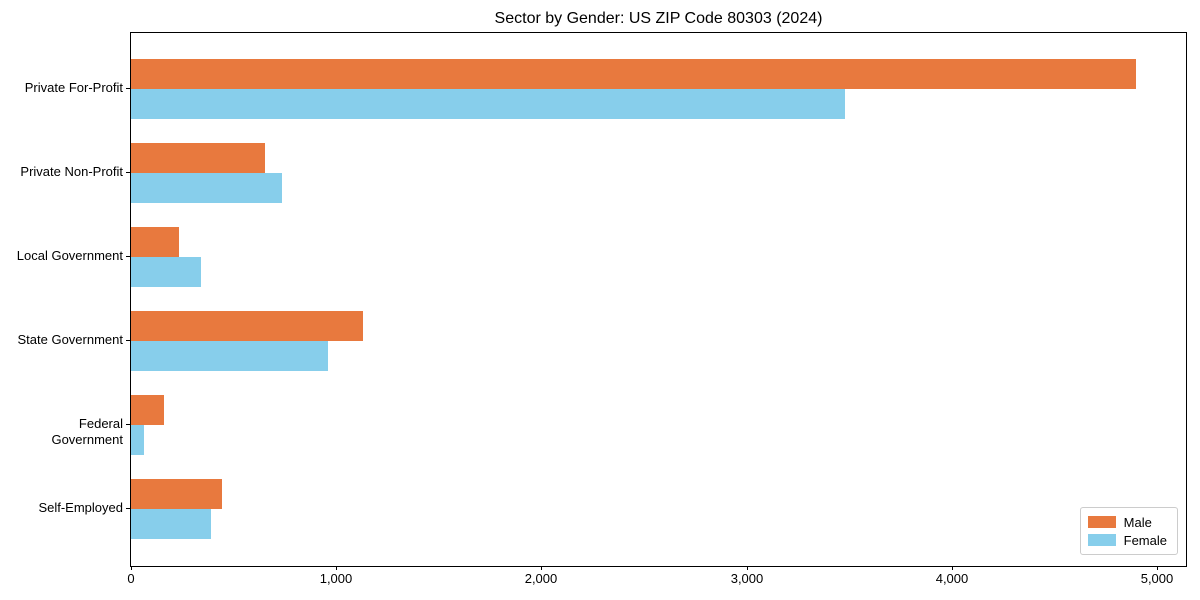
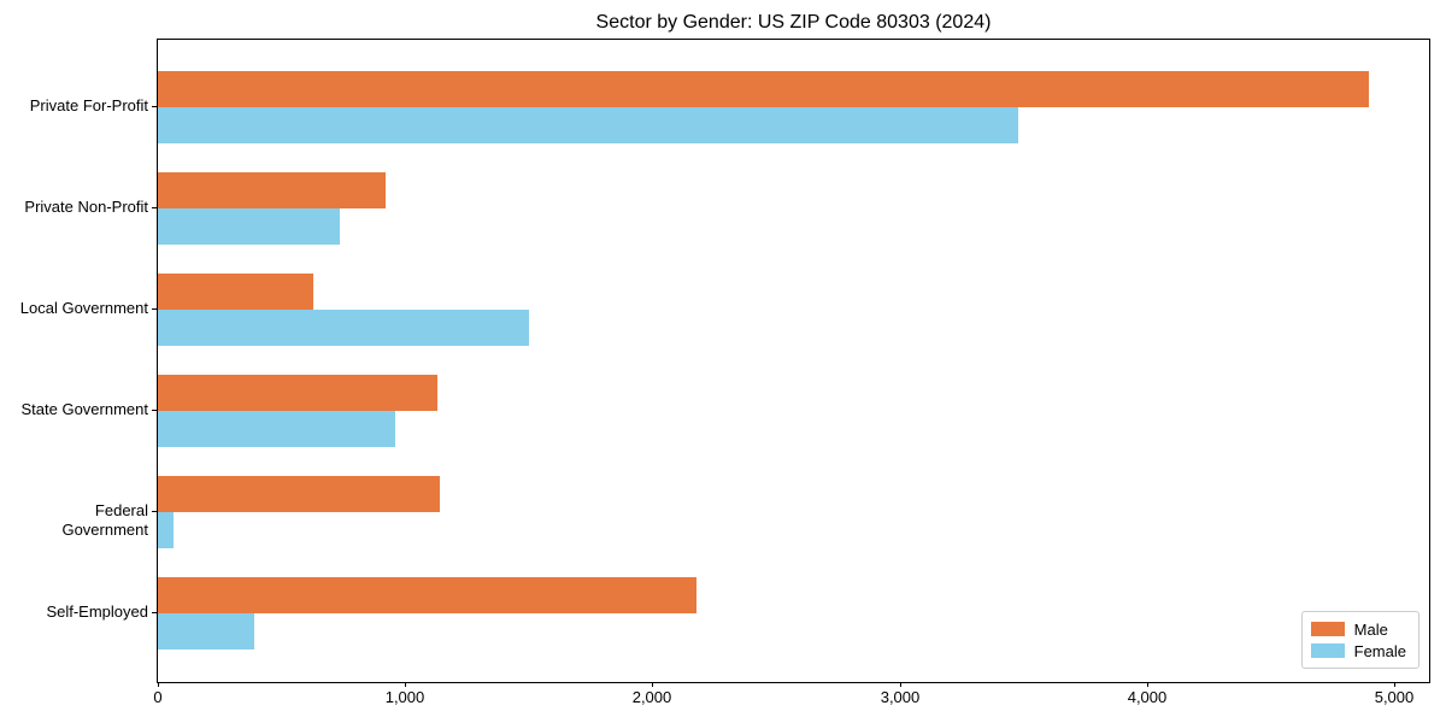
Male/Private Non-Profit: 660 -> 920
Male/Local Government: 240 -> 630
Female/Local Government: 340 -> 1500
Male/Federal Government: 160 -> 1140
Male/Self-Employed: 440 -> 2180
